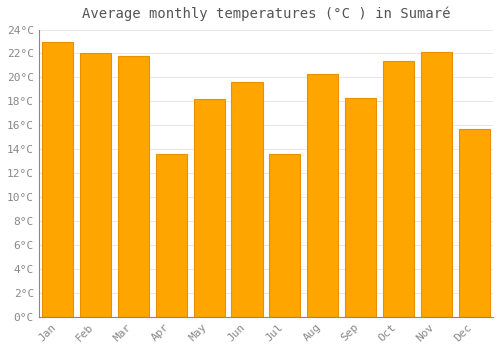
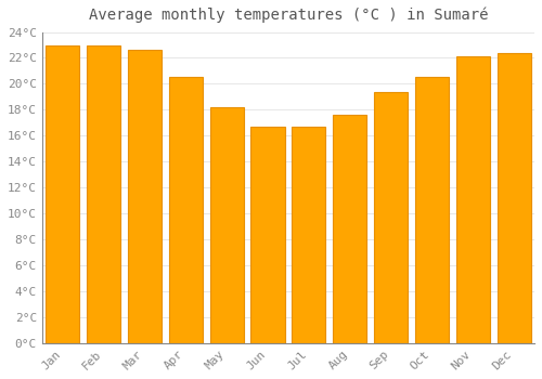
Feb: 22.0°C -> 23.0°C
Mar: 21.8°C -> 22.6°C
Apr: 13.6°C -> 20.5°C
Jun: 19.6°C -> 16.7°C
Jul: 13.6°C -> 16.7°C
Aug: 20.3°C -> 17.6°C
Sep: 18.3°C -> 19.4°C
Oct: 21.4°C -> 20.5°C
Dec: 15.7°C -> 22.4°C
